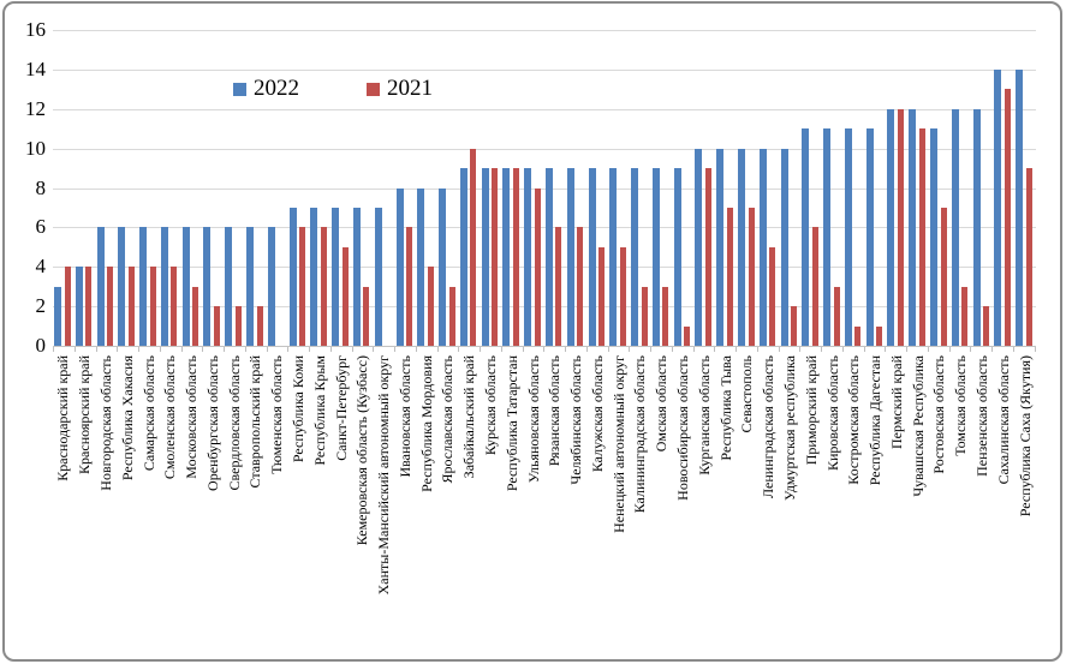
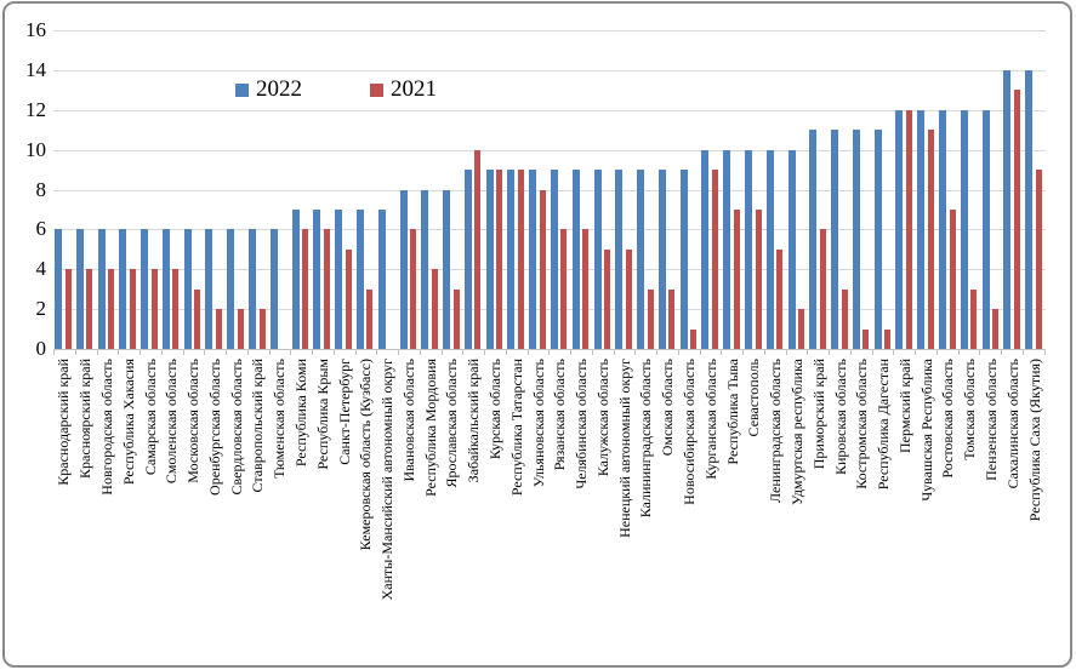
2022/Краснодарский край: 3 -> 6
2022/Красноярский край: 4 -> 6
2022/Ростовская область: 11 -> 12
